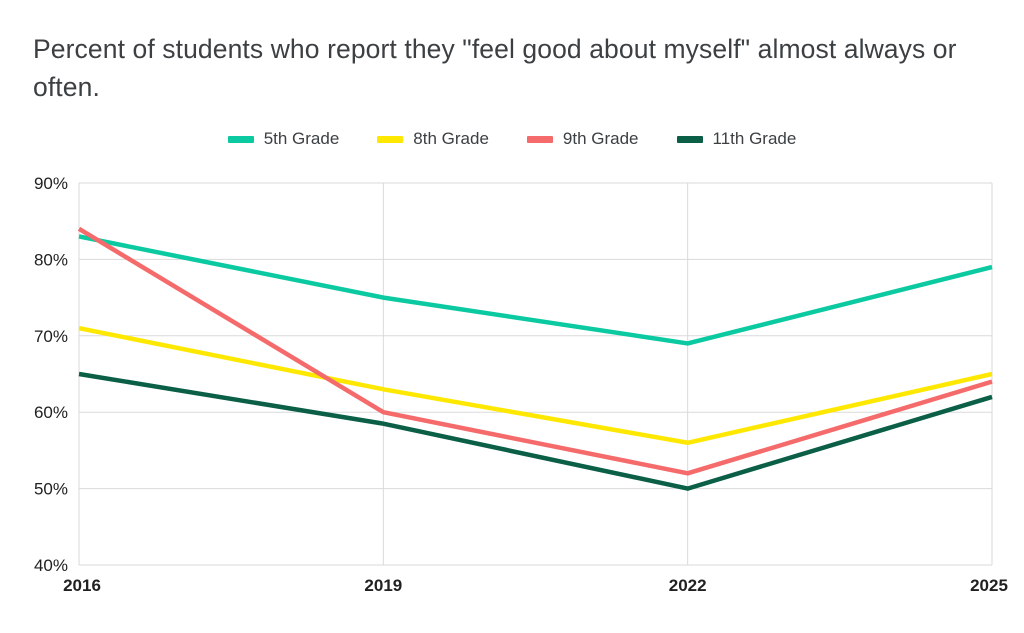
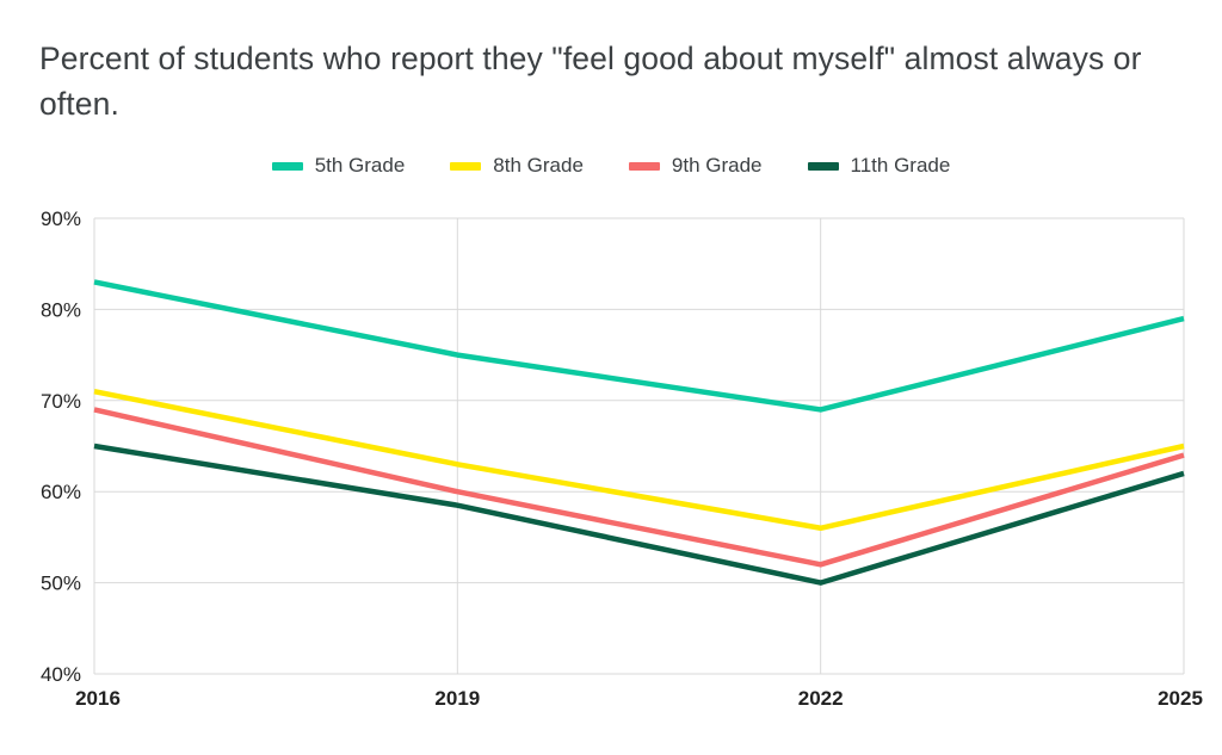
9th Grade/2016: 84% -> 69%
